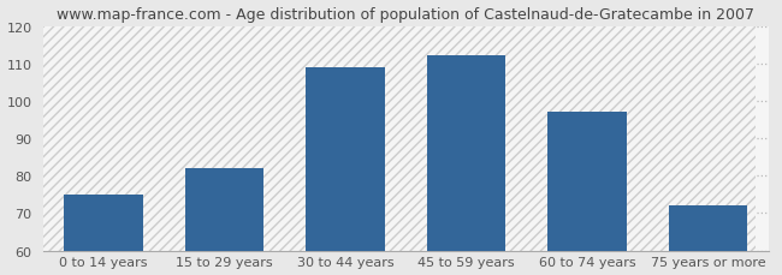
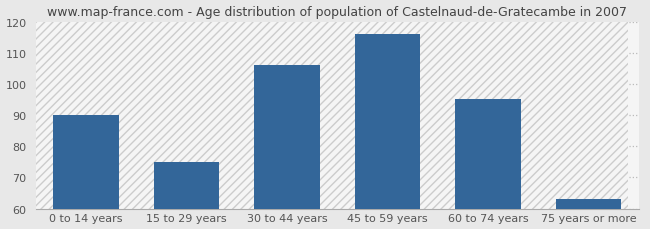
0 to 14 years: 75 -> 90
15 to 29 years: 82 -> 75
30 to 44 years: 109 -> 106
45 to 59 years: 112 -> 116
60 to 74 years: 97 -> 95
75 years or more: 72 -> 63
